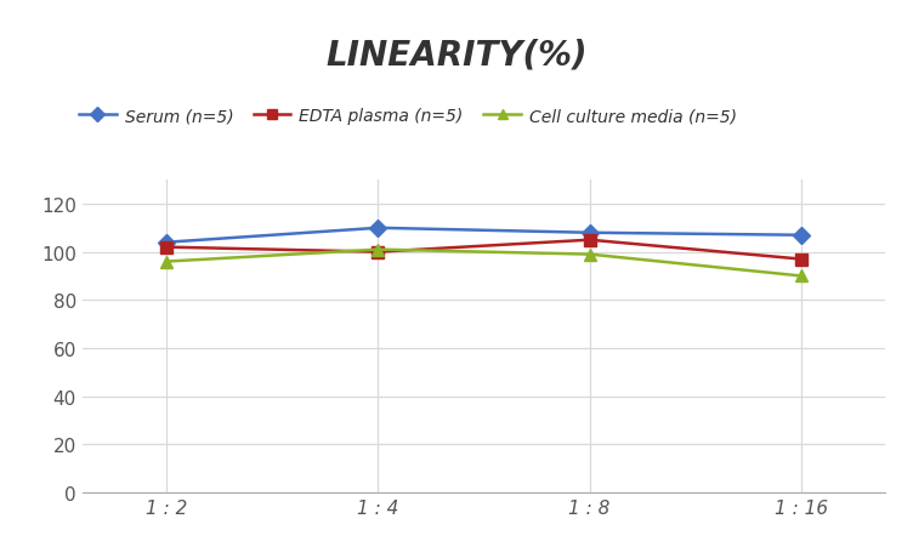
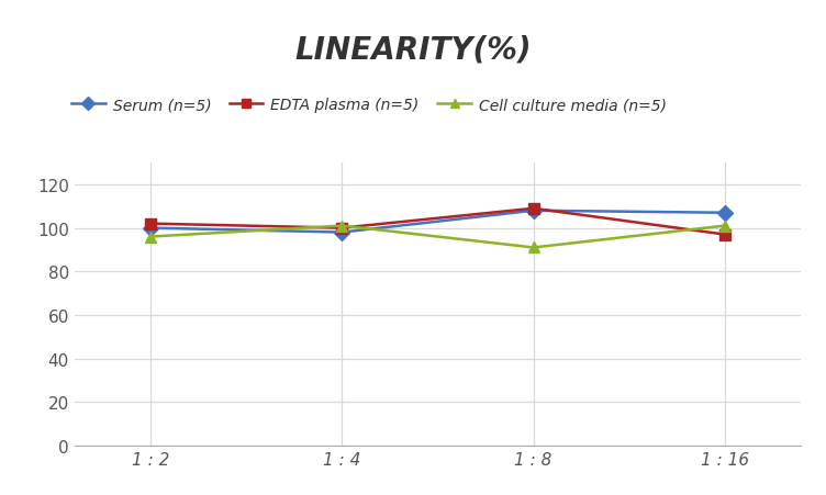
Serum (n=5)/1 : 2: 104 -> 100
Serum (n=5)/1 : 4: 110 -> 98
EDTA plasma (n=5)/1 : 8: 105 -> 109
Cell culture media (n=5)/1 : 8: 99 -> 91
Cell culture media (n=5)/1 : 16: 90 -> 101
